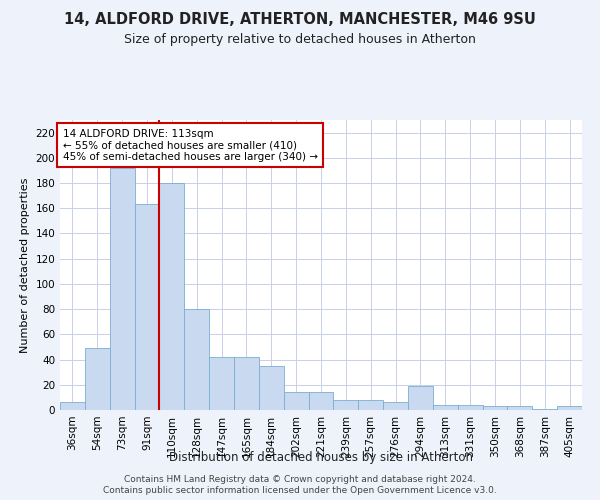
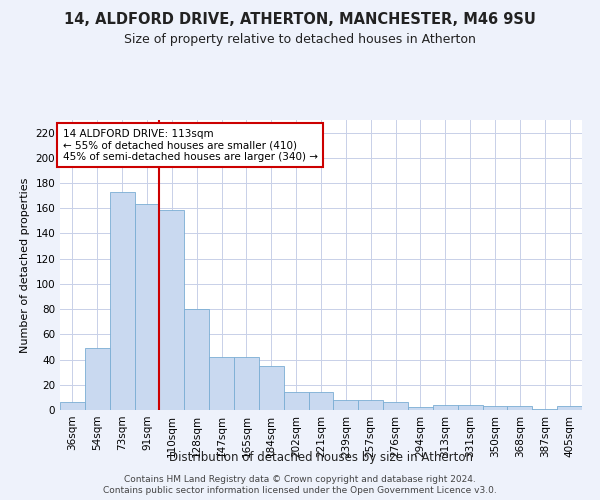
73sqm: 192 -> 173
110sqm: 180 -> 159
294sqm: 19 -> 2
